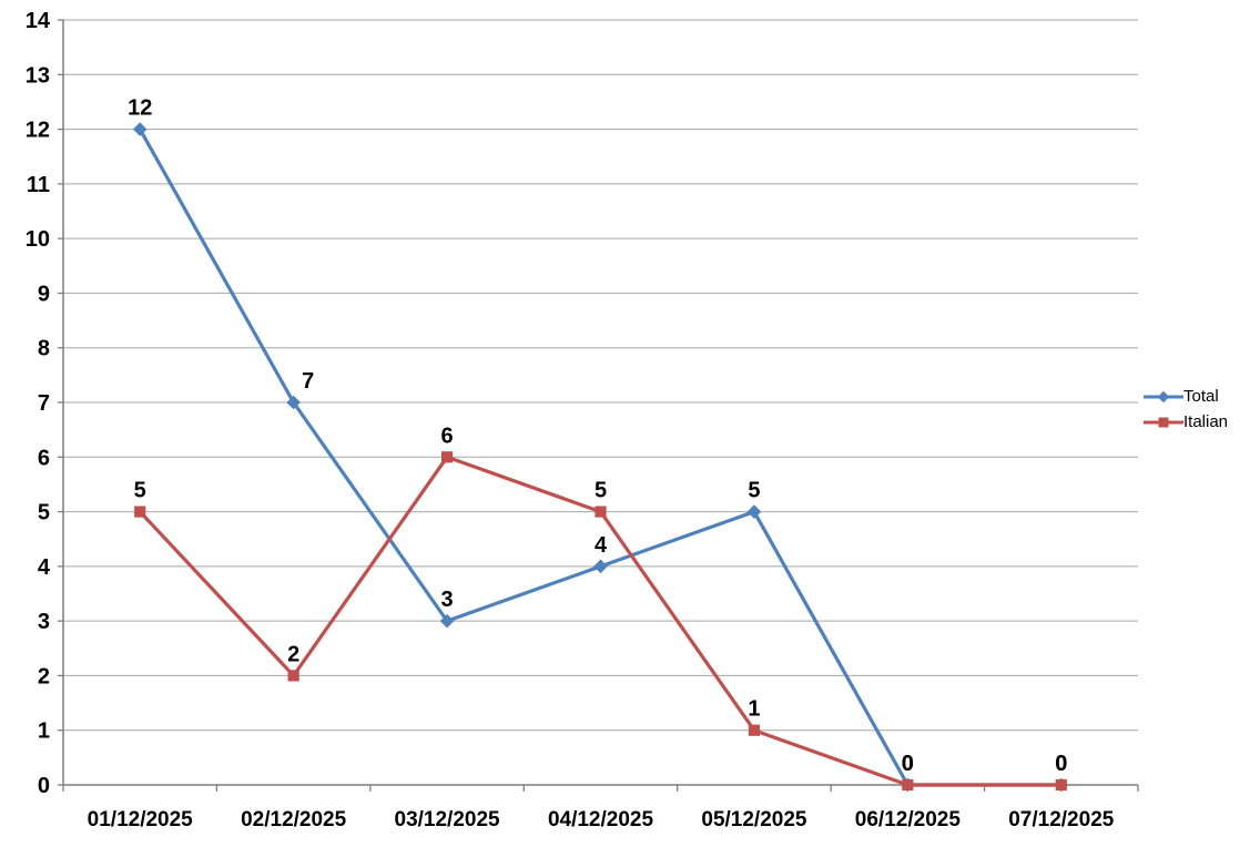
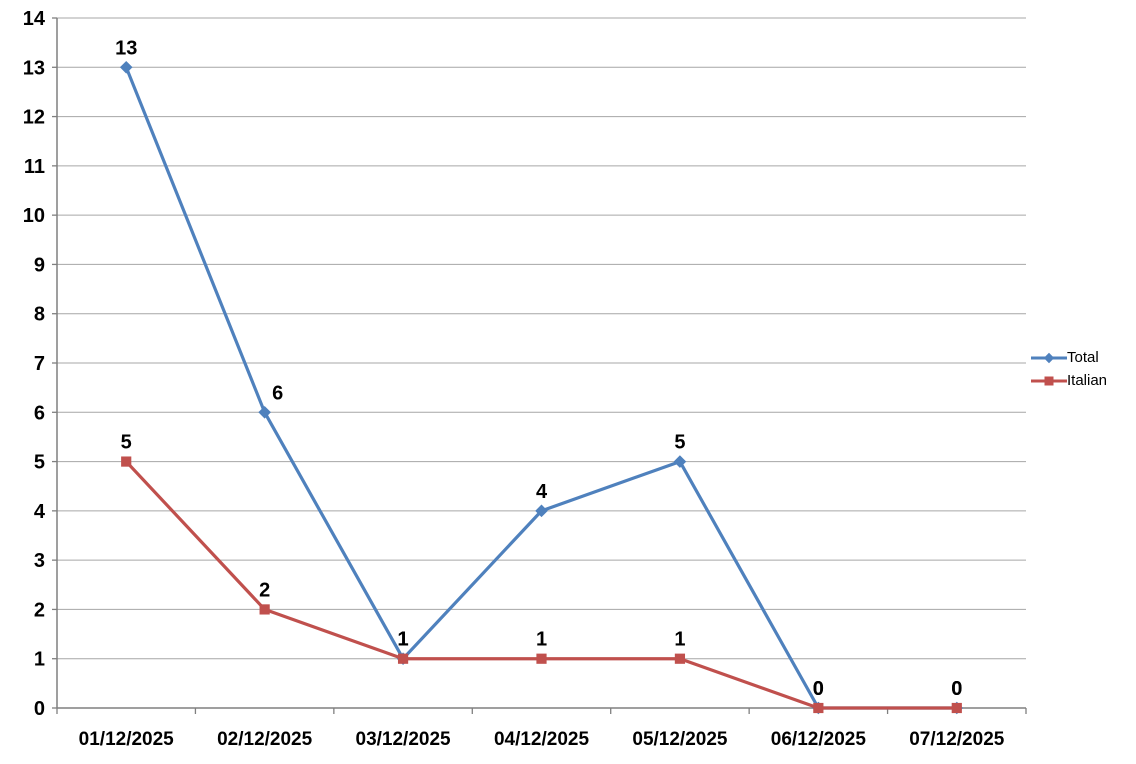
Total/01/12/2025: 12 -> 13
Total/02/12/2025: 7 -> 6
Total/03/12/2025: 3 -> 1
Italian/03/12/2025: 6 -> 1
Italian/04/12/2025: 5 -> 1
